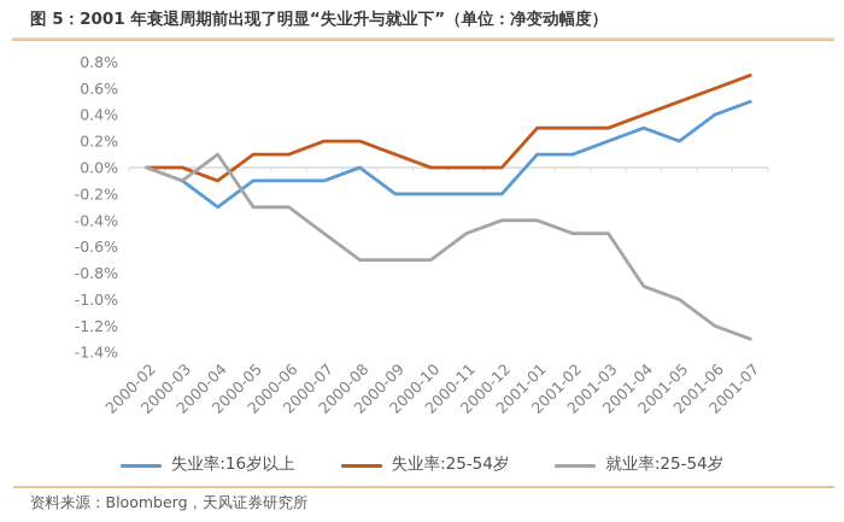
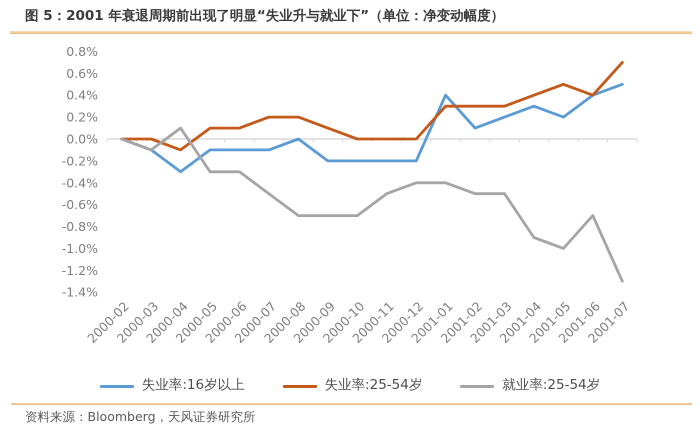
失业率:16岁以上/2001-01: 0.1% -> 0.4%
失业率:25-54岁/2001-06: 0.6% -> 0.4%
就业率:25-54岁/2001-06: -1.2% -> -0.7%
